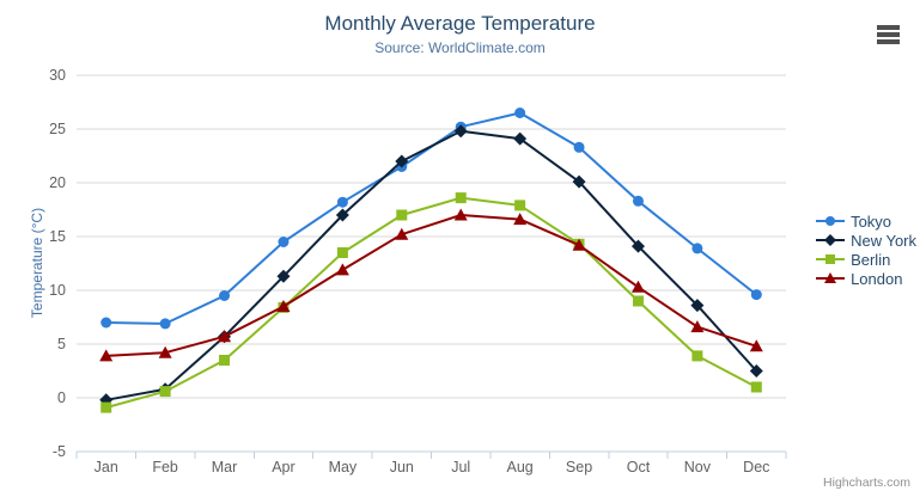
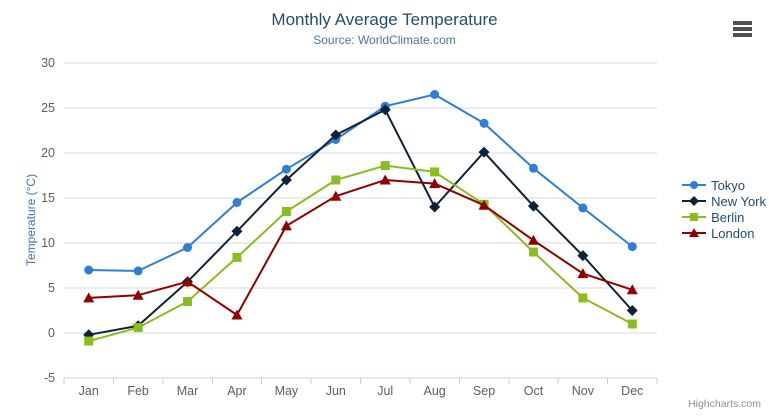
London/Apr: 8 -> 2
New York/Aug: 24 -> 14
